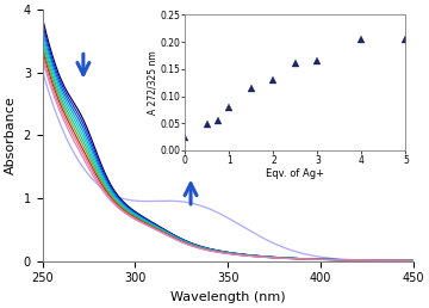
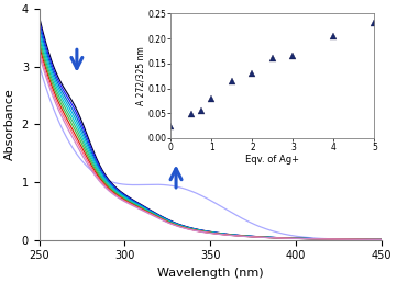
5: 0.205 -> 0.230
